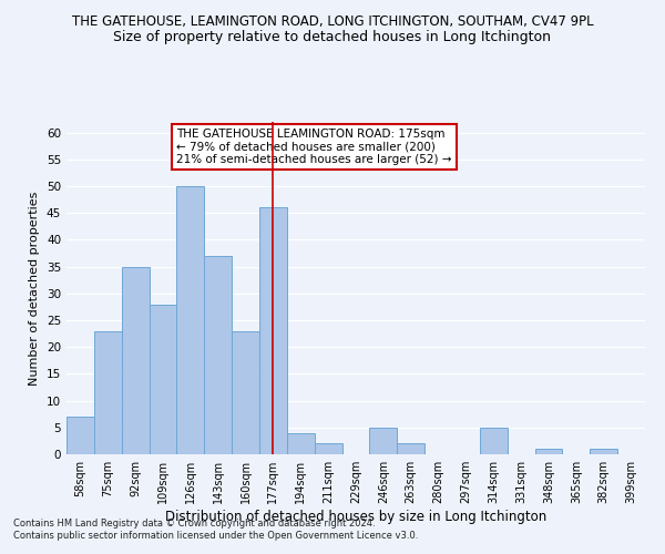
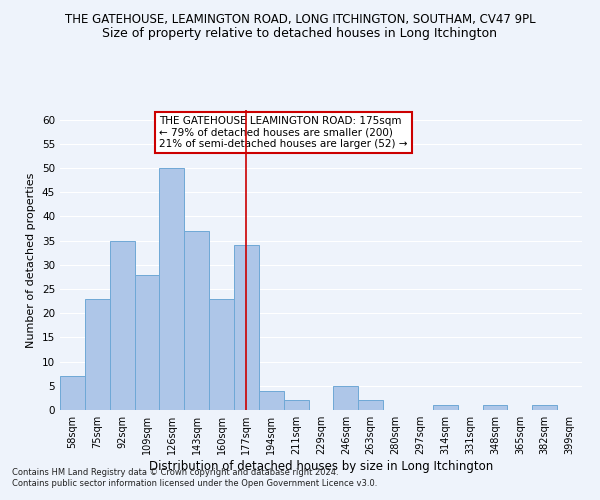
177sqm: 46 -> 34
314sqm: 5 -> 1
